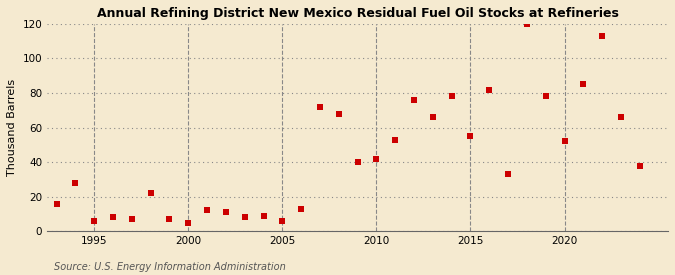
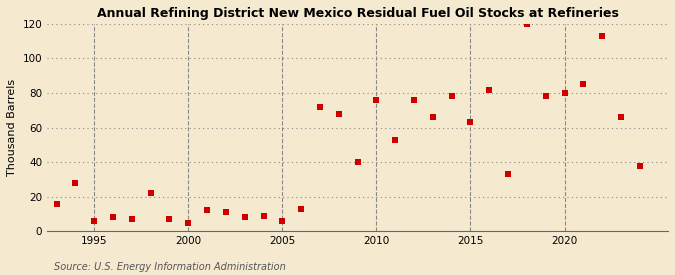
2010: 42 -> 76
2015: 55 -> 63
2020: 52 -> 80
